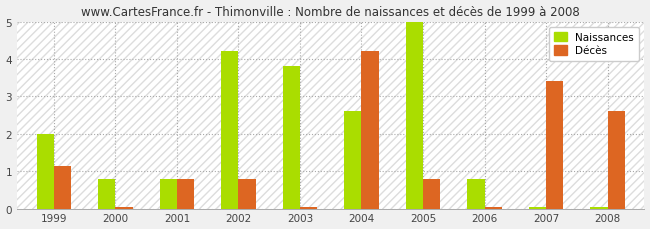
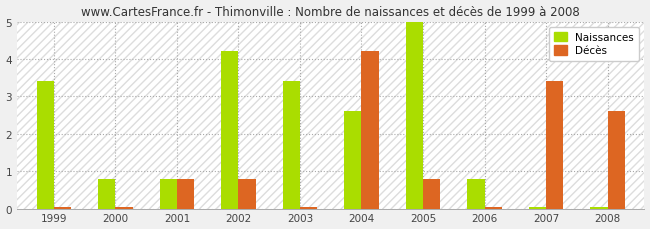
Naissances/1999: 2.00 -> 3.40
Décès/1999: 1.15 -> 0.05
Naissances/2003: 3.80 -> 3.40
